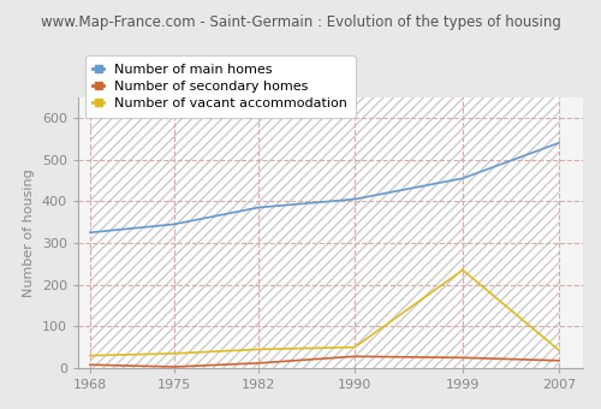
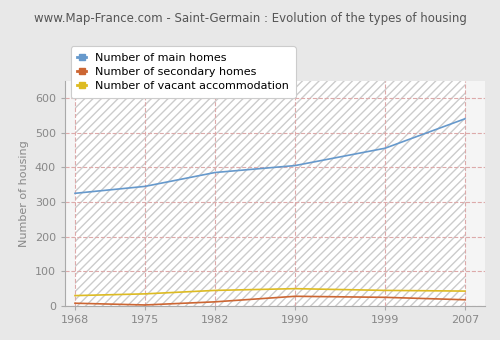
Number of vacant accommodation/1999: 235 -> 45
